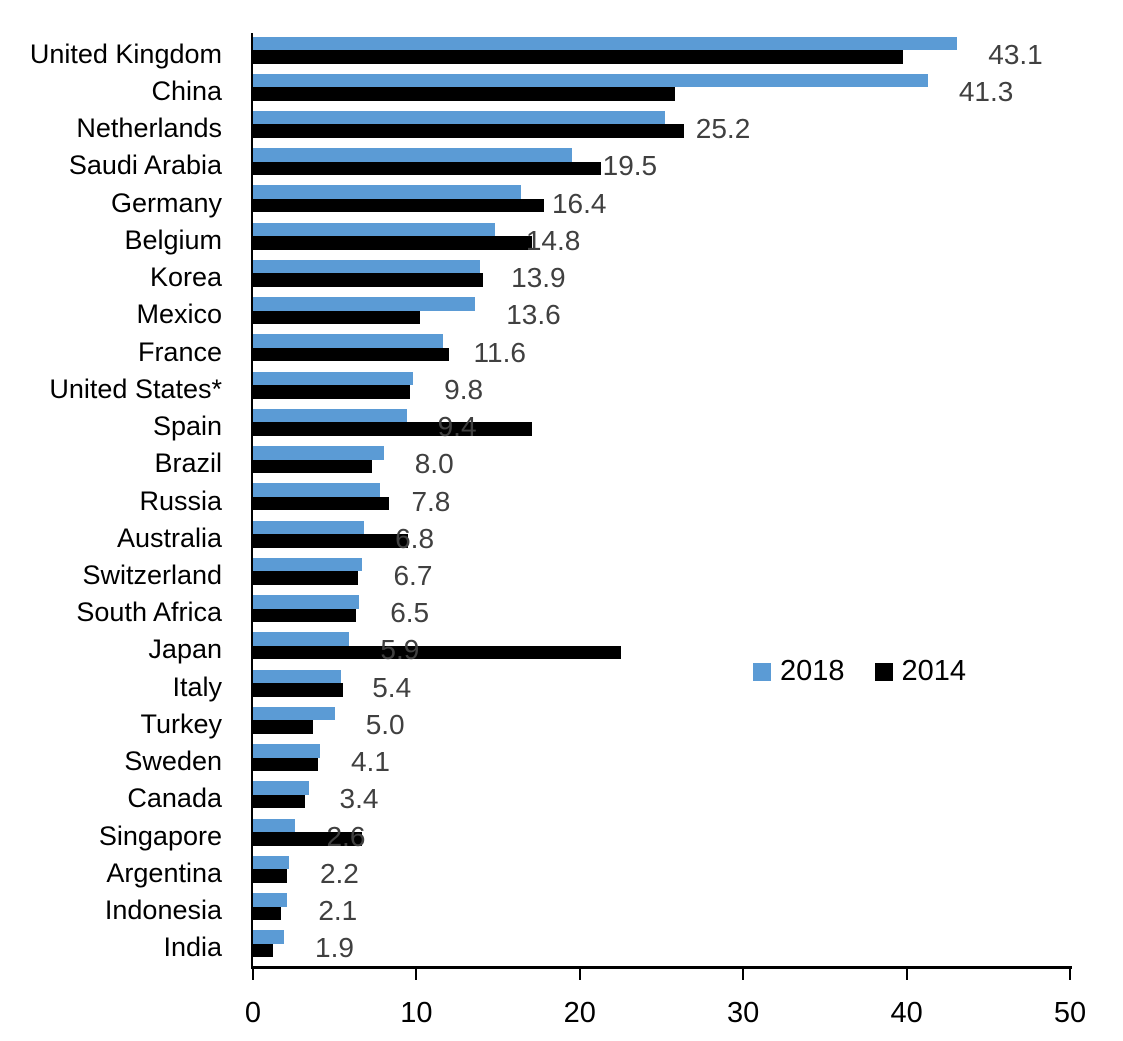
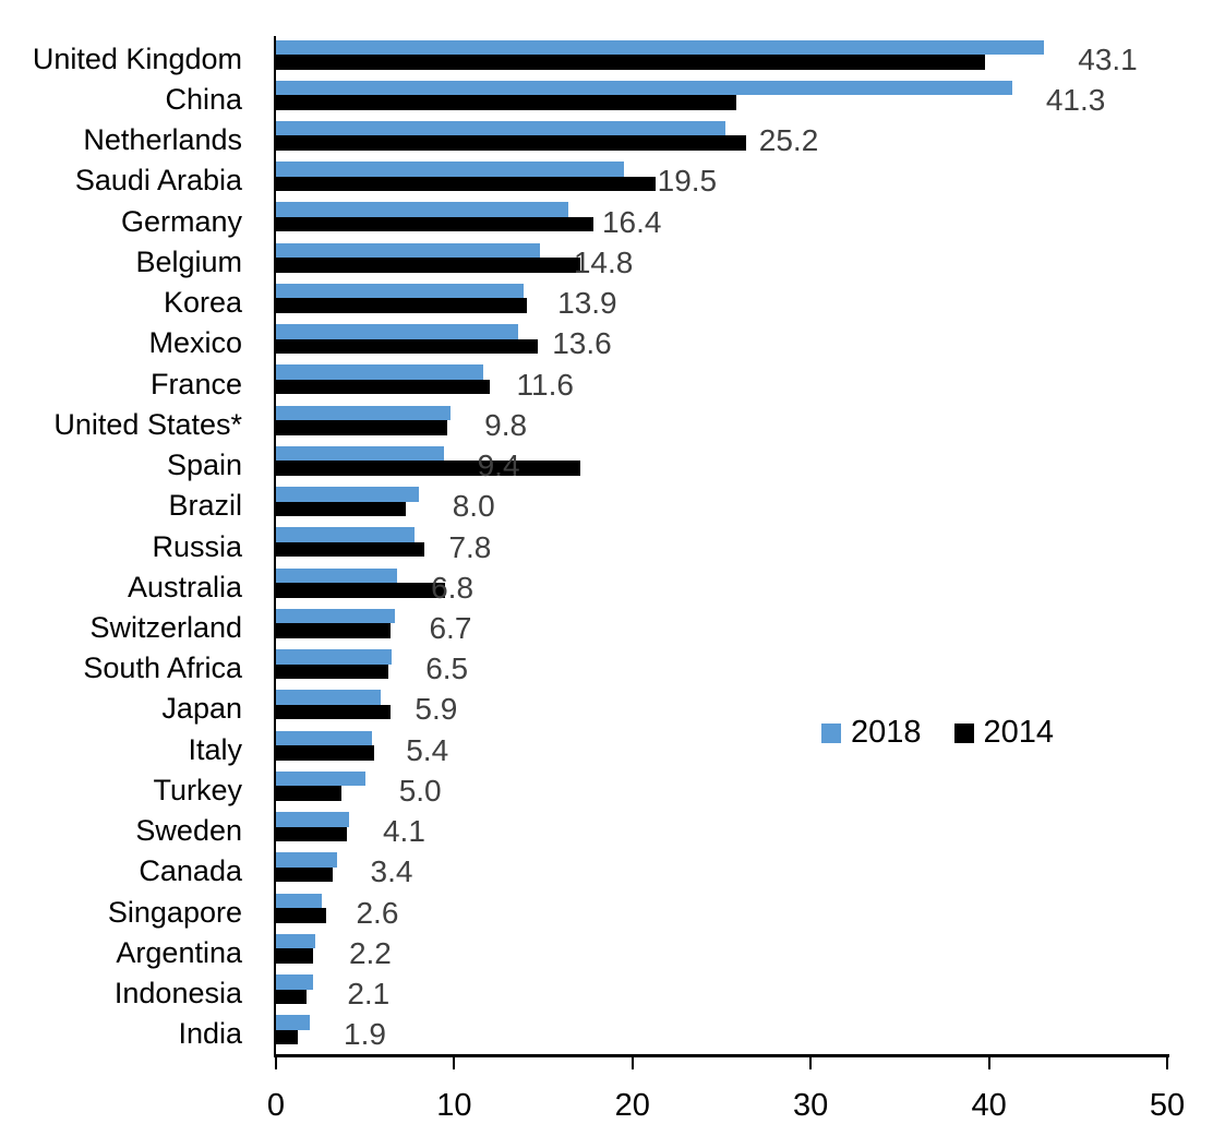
2014/Mexico: 10.2 -> 14.7
2014/Japan: 22.5 -> 6.4
2014/Singapore: 6.7 -> 2.8
